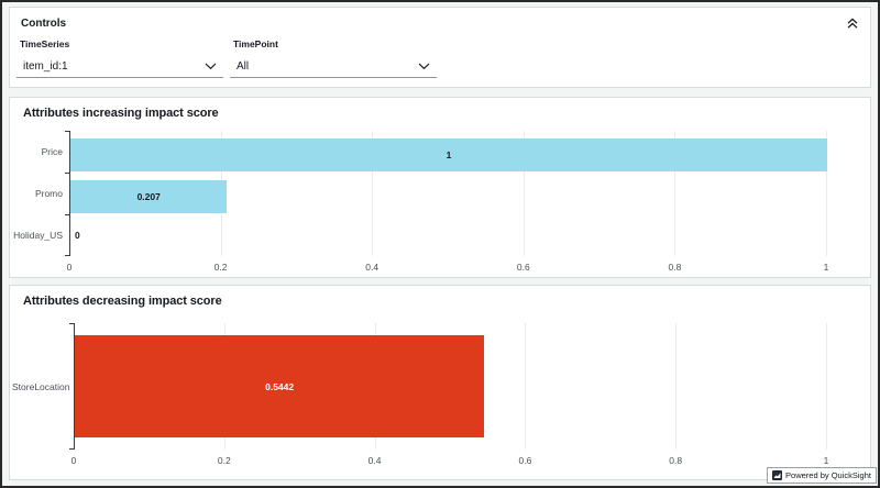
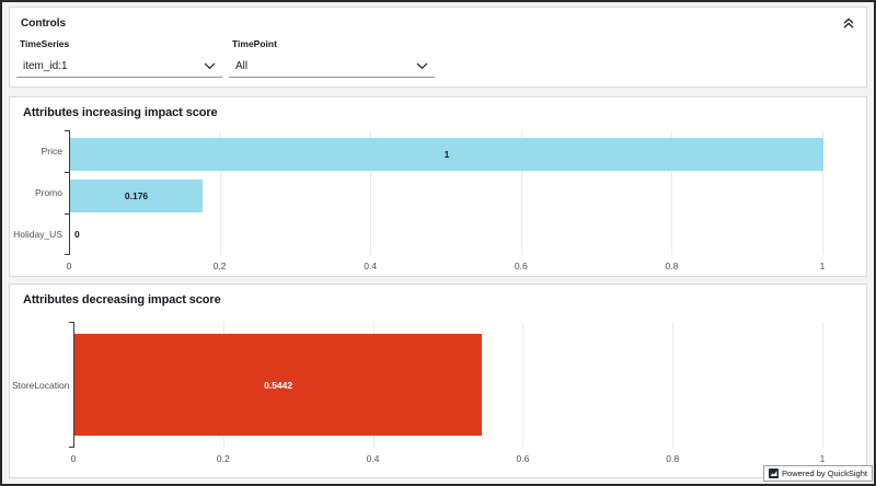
Attributes increasing impact score/Promo: 0.207 -> 0.176
